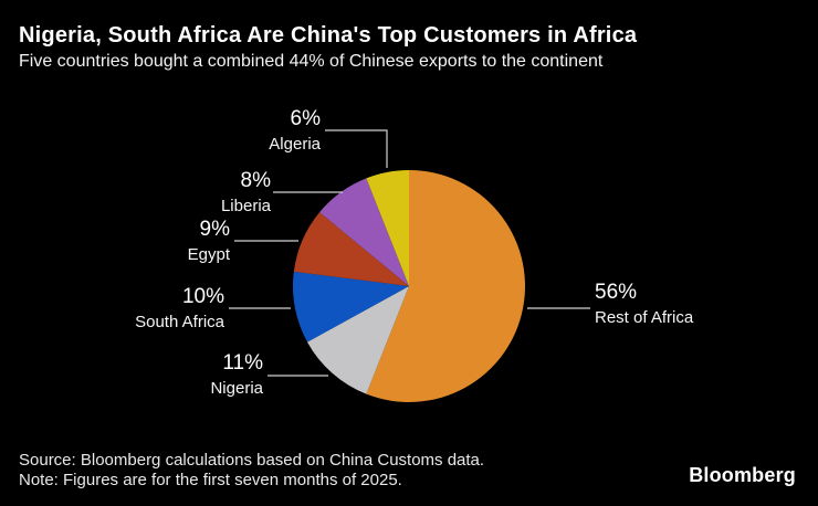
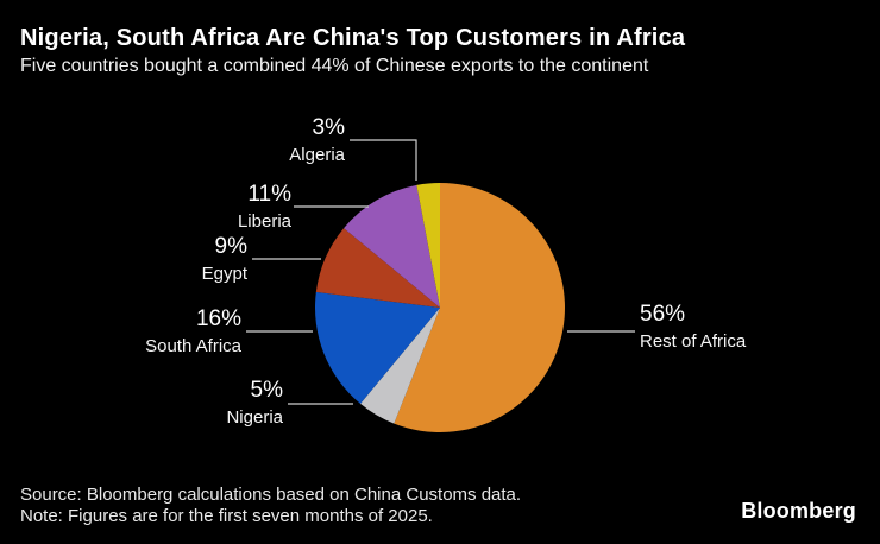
Nigeria: 11% -> 5%
South Africa: 10% -> 16%
Liberia: 8% -> 11%
Algeria: 6% -> 3%
